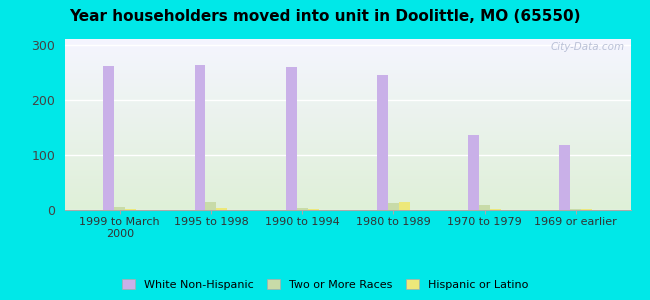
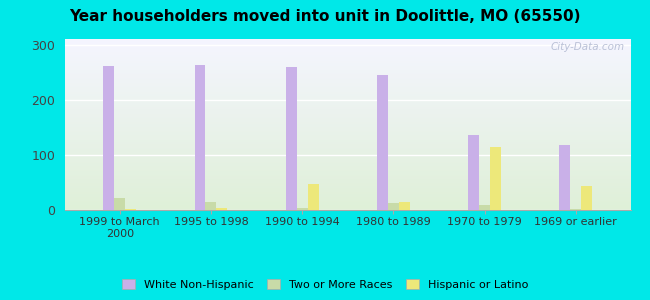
Two or More Races/1999 to March 2000: 5 -> 22
Hispanic or Latino/1990 to 1994: 2 -> 48
Hispanic or Latino/1970 to 1979: 2 -> 114
Hispanic or Latino/1969 or earlier: 2 -> 44
